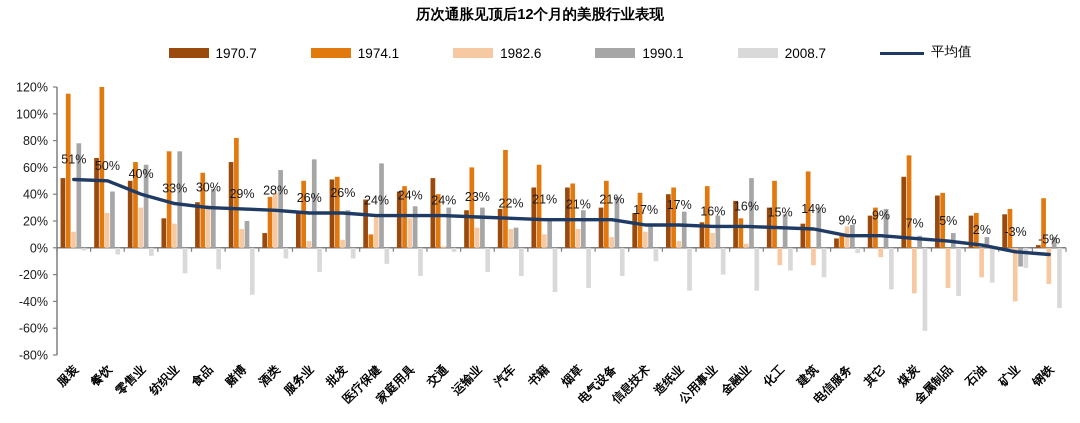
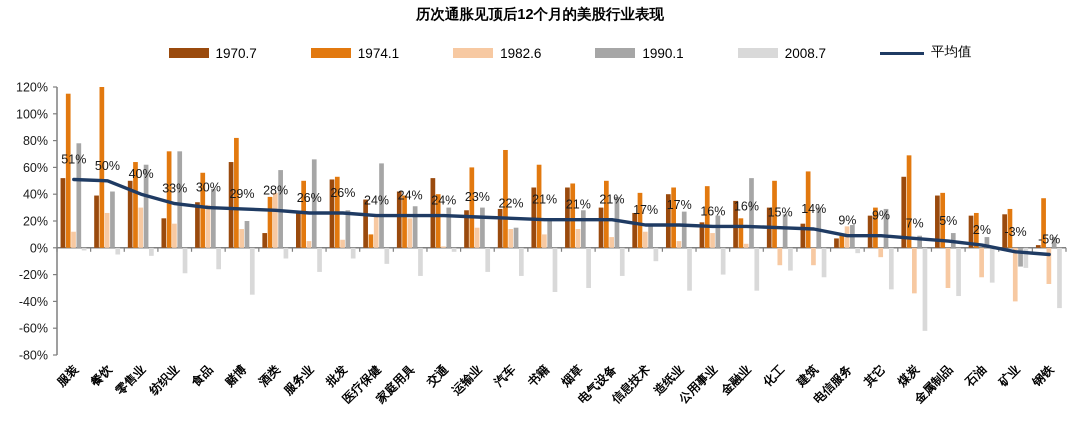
1970.7/餐饮: 67% -> 39%
1974.1/家庭用具: 46% -> 39%
